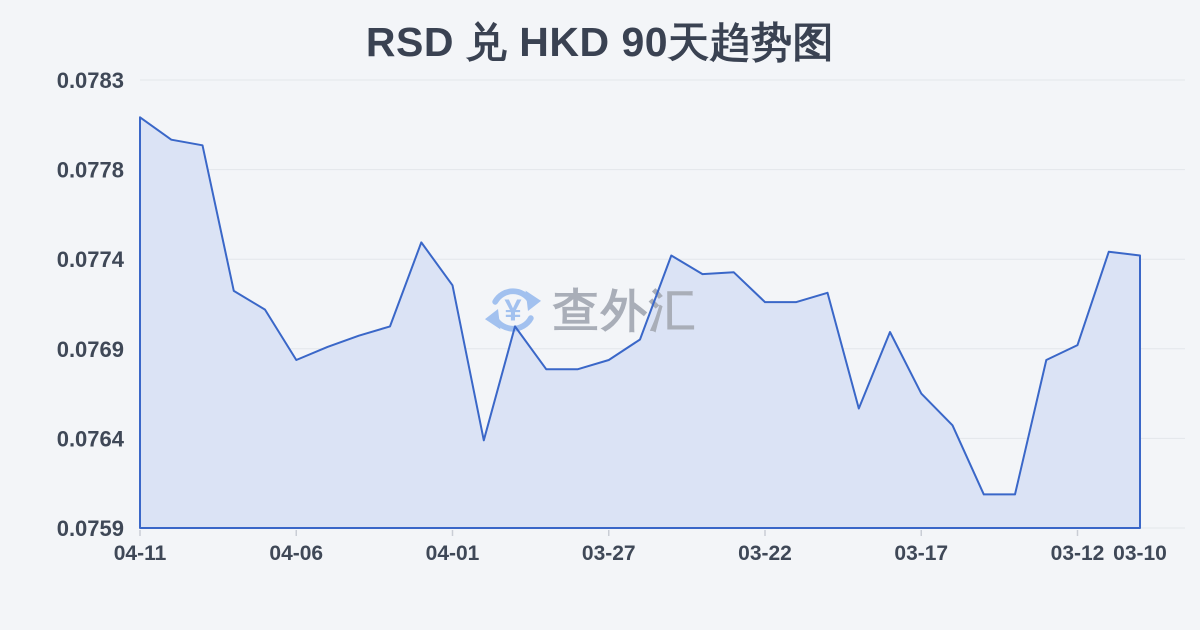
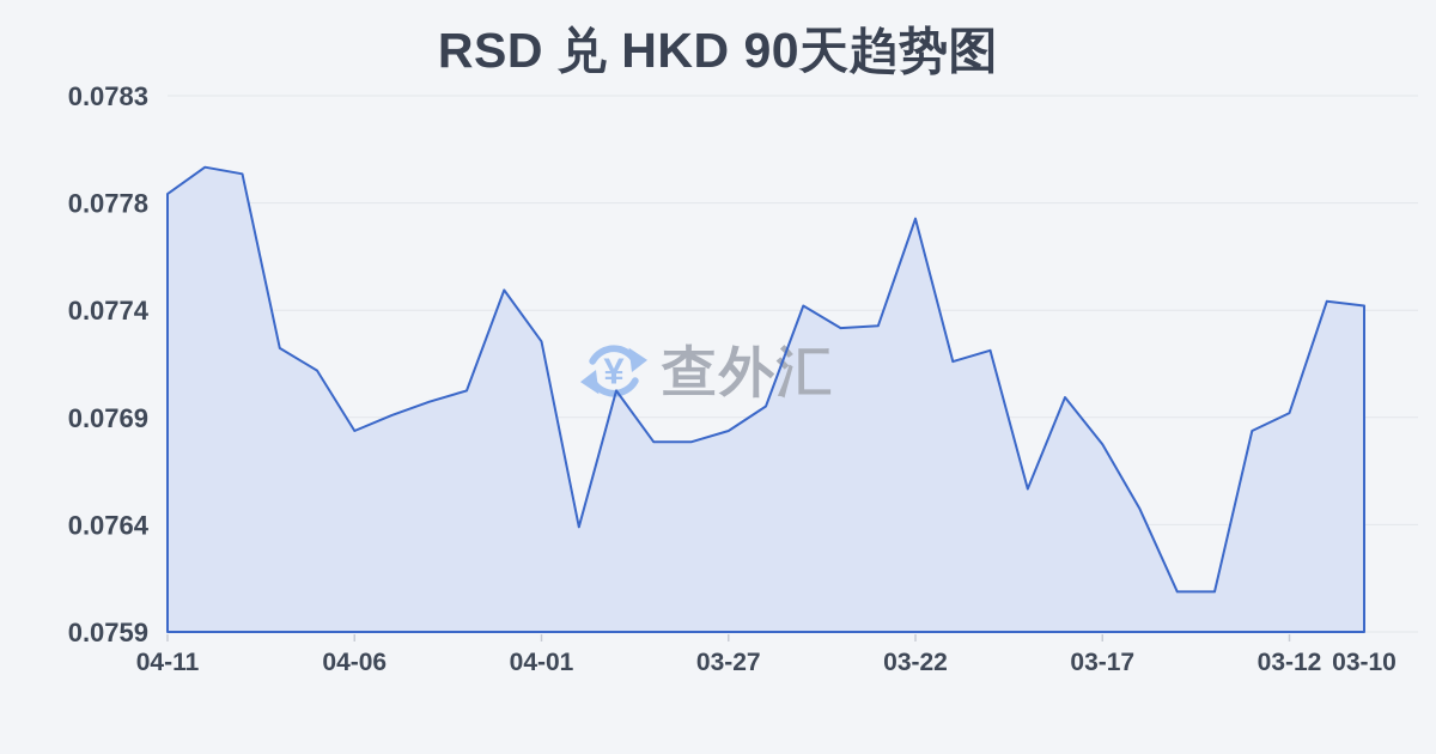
04-11: 0.07810 -> 0.07786
03-22: 0.07711 -> 0.07775
03-17: 0.07662 -> 0.07674
